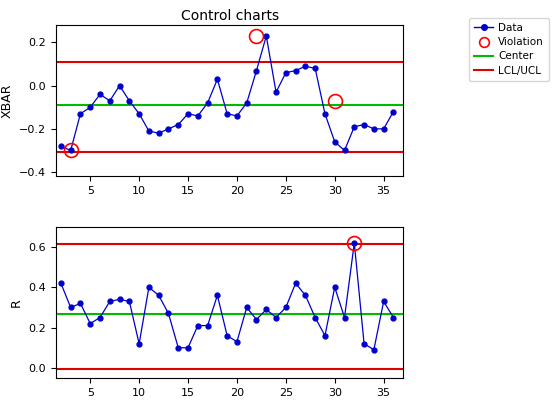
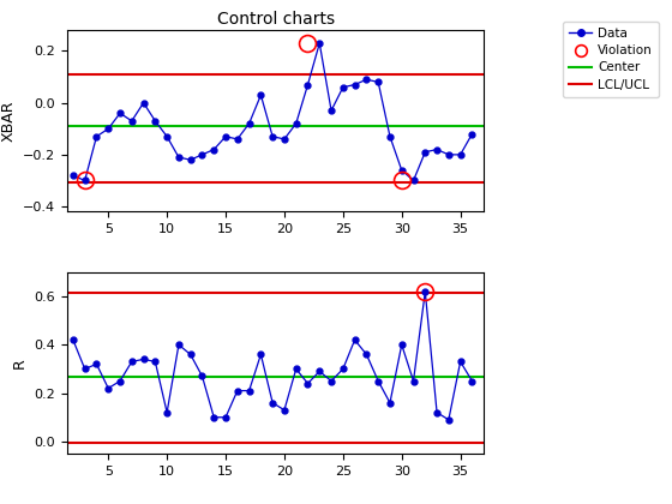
Control charts/Violation/30: -0.07 -> -0.30
